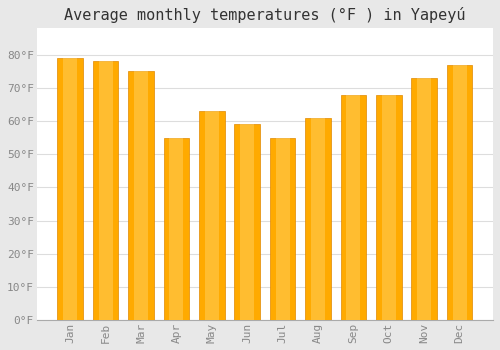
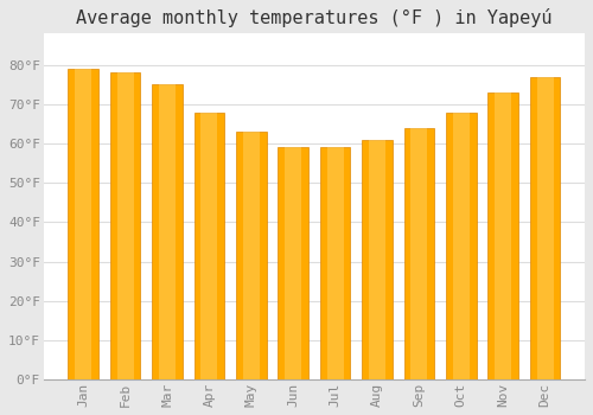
Apr: 55°F -> 68°F
Jul: 55°F -> 59°F
Sep: 68°F -> 64°F
